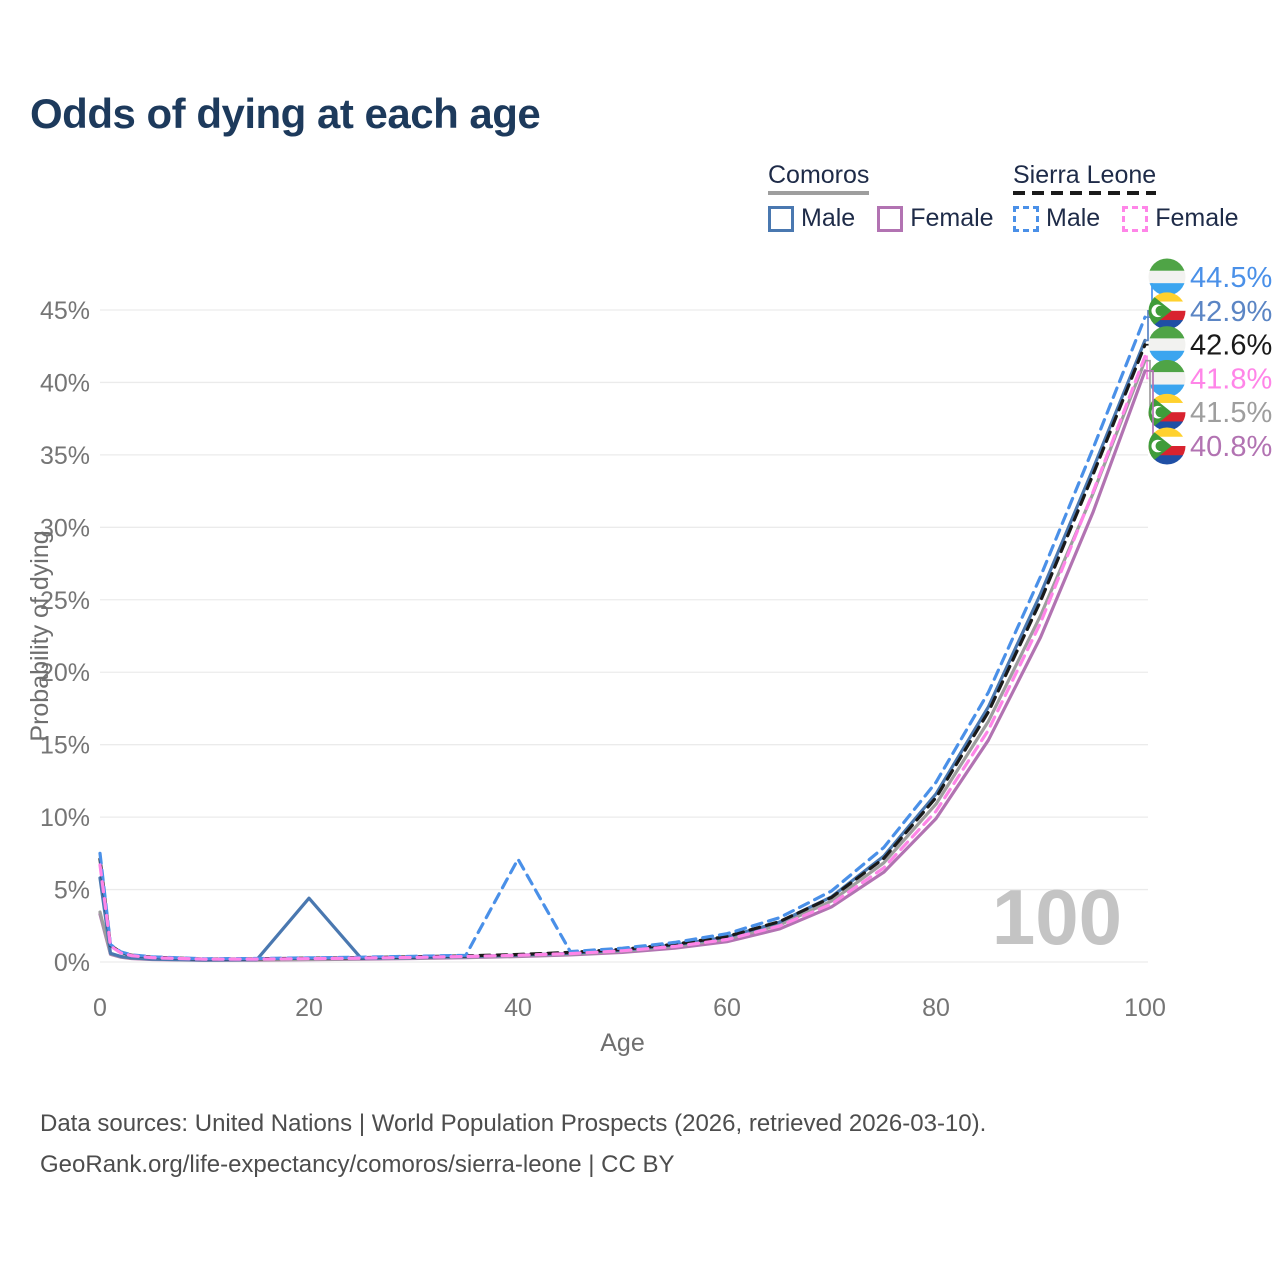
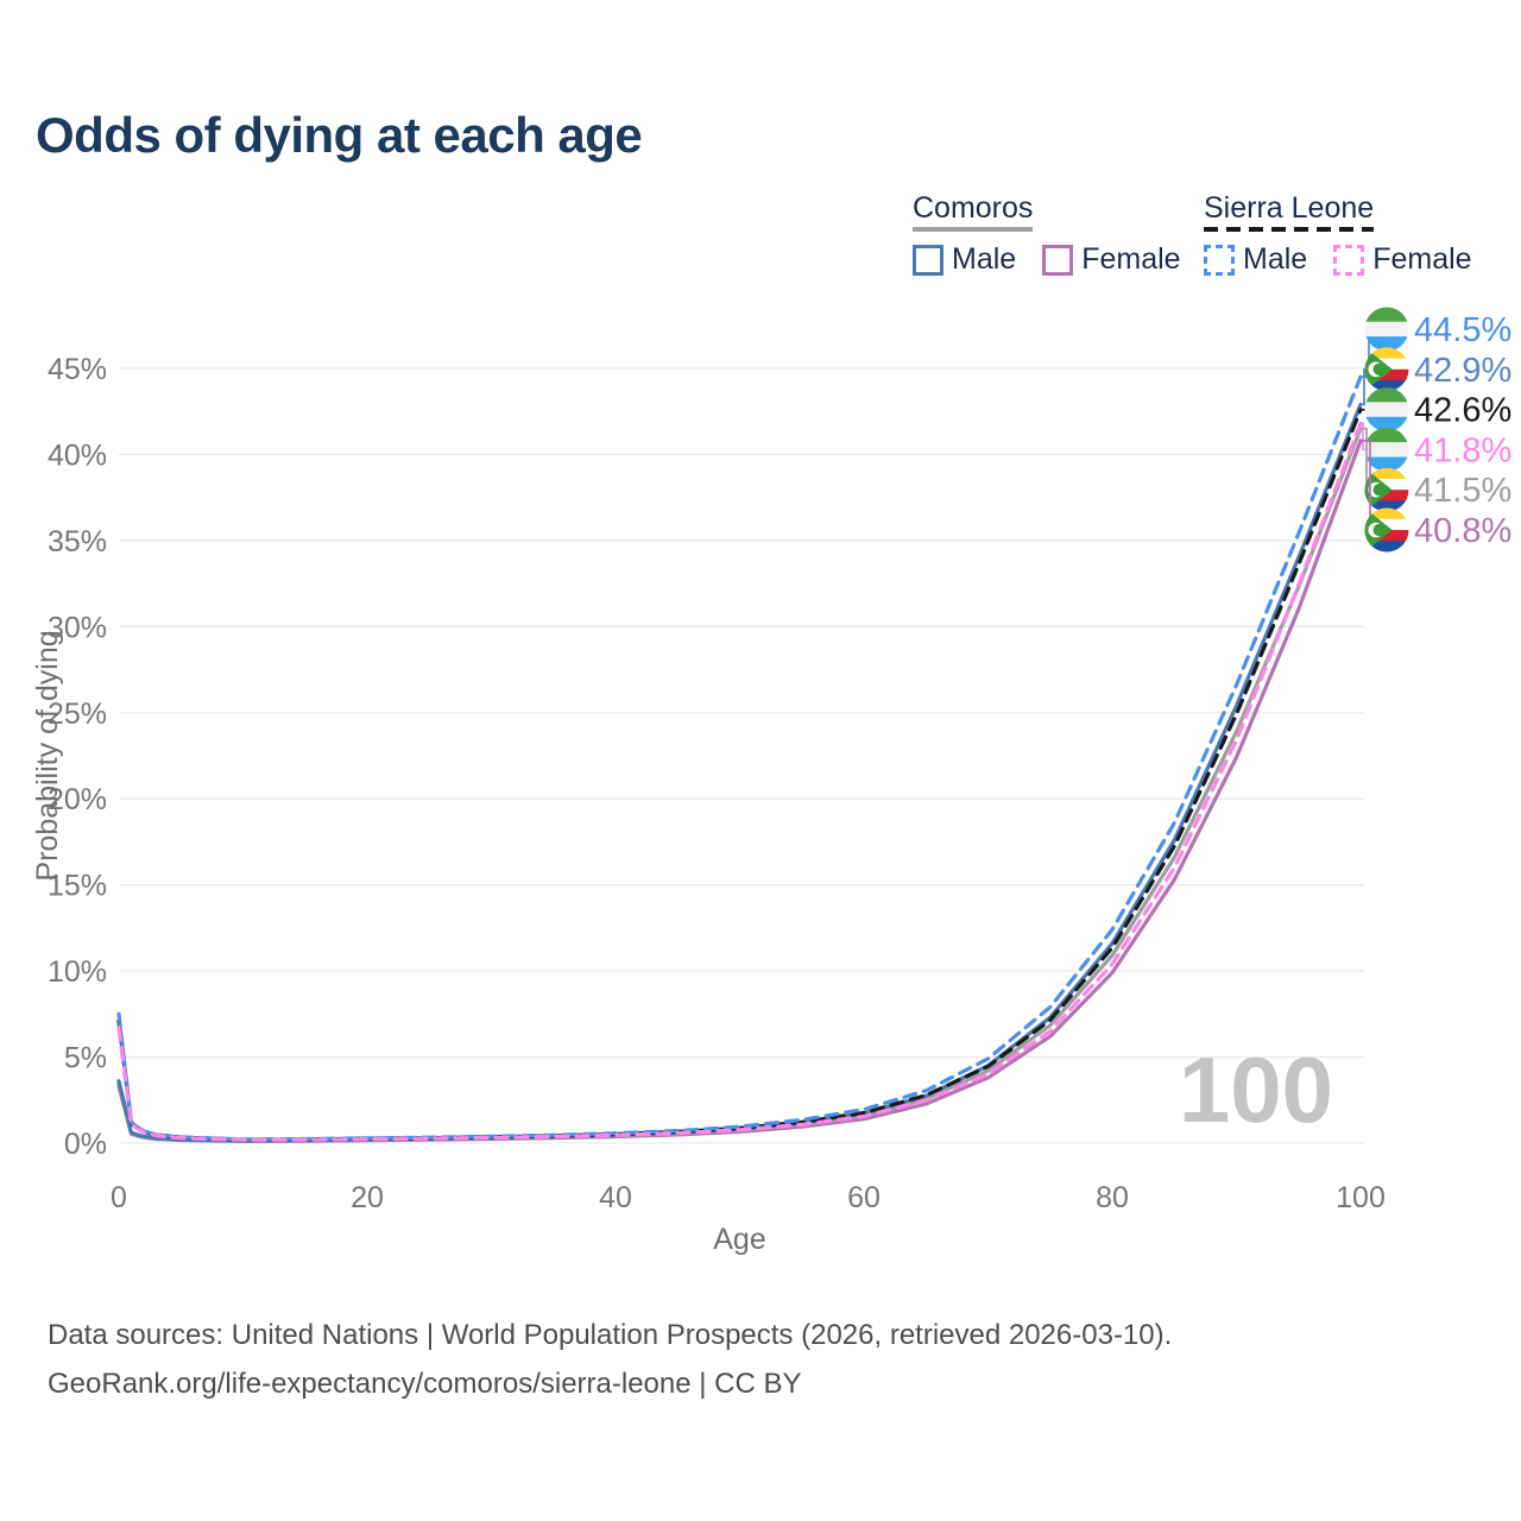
Comoros Male/0: 5.8% -> 3.6%
Comoros Male/20: 4.4% -> 0.2%
Sierra Leone Male/40: 7.1% -> 0.6%
